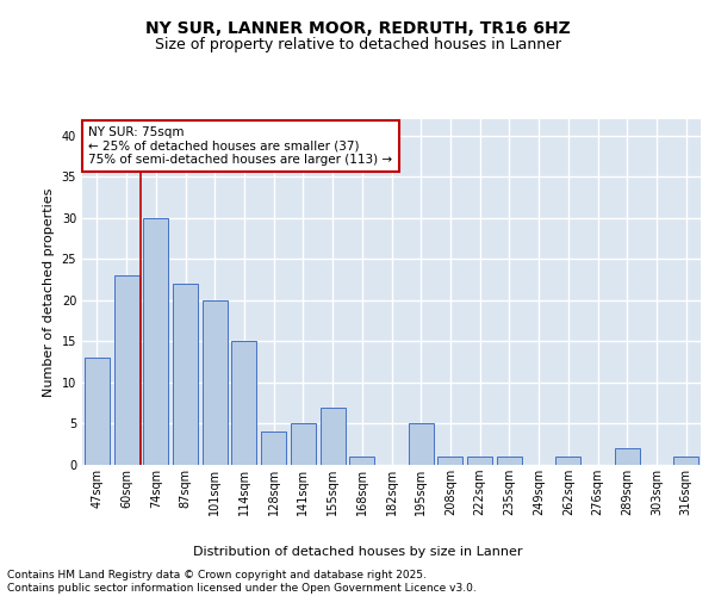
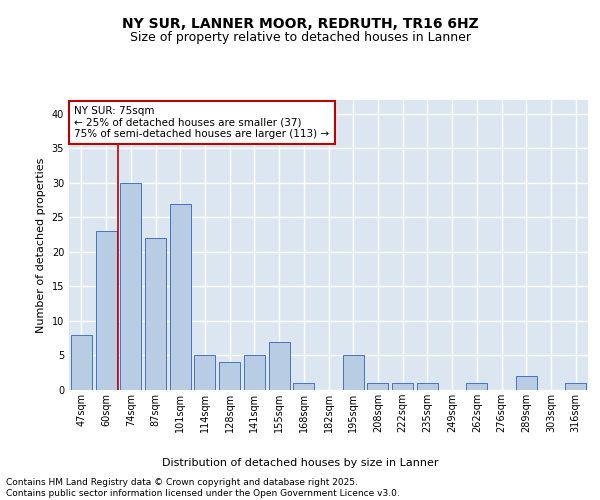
47sqm: 13 -> 8
101sqm: 20 -> 27
114sqm: 15 -> 5
